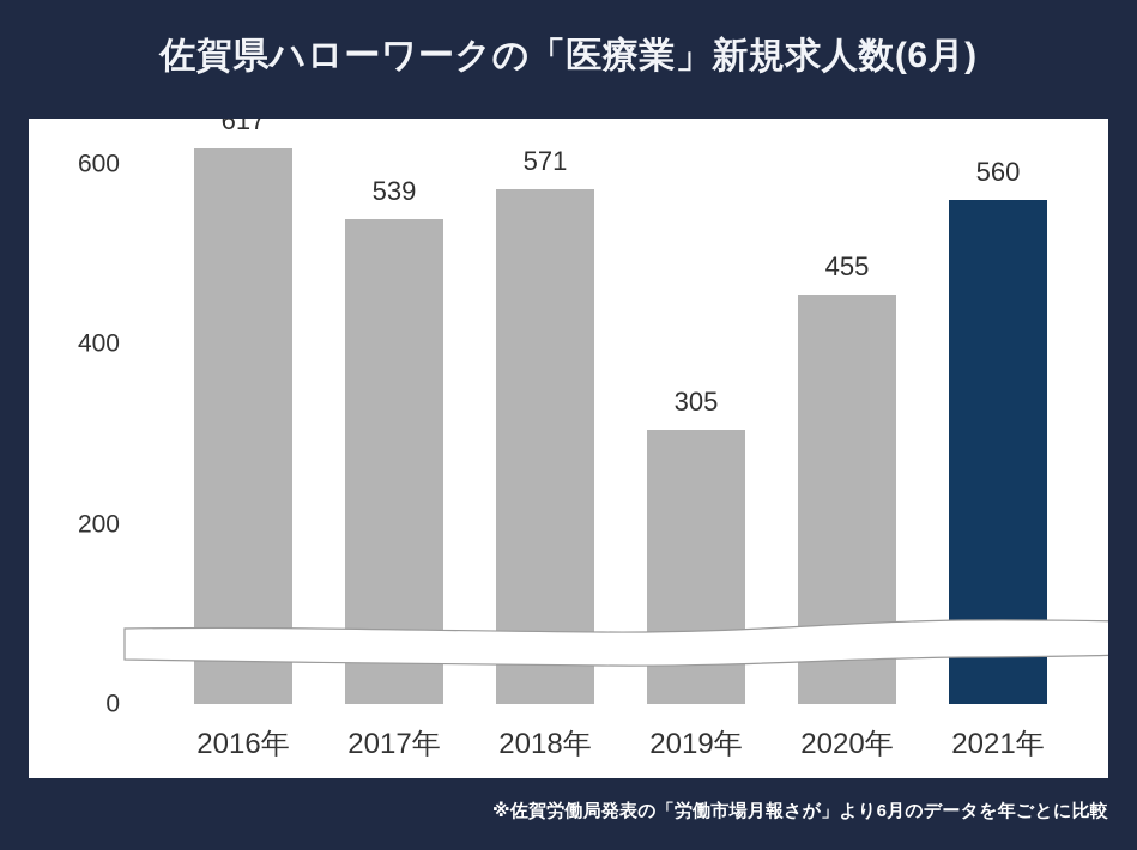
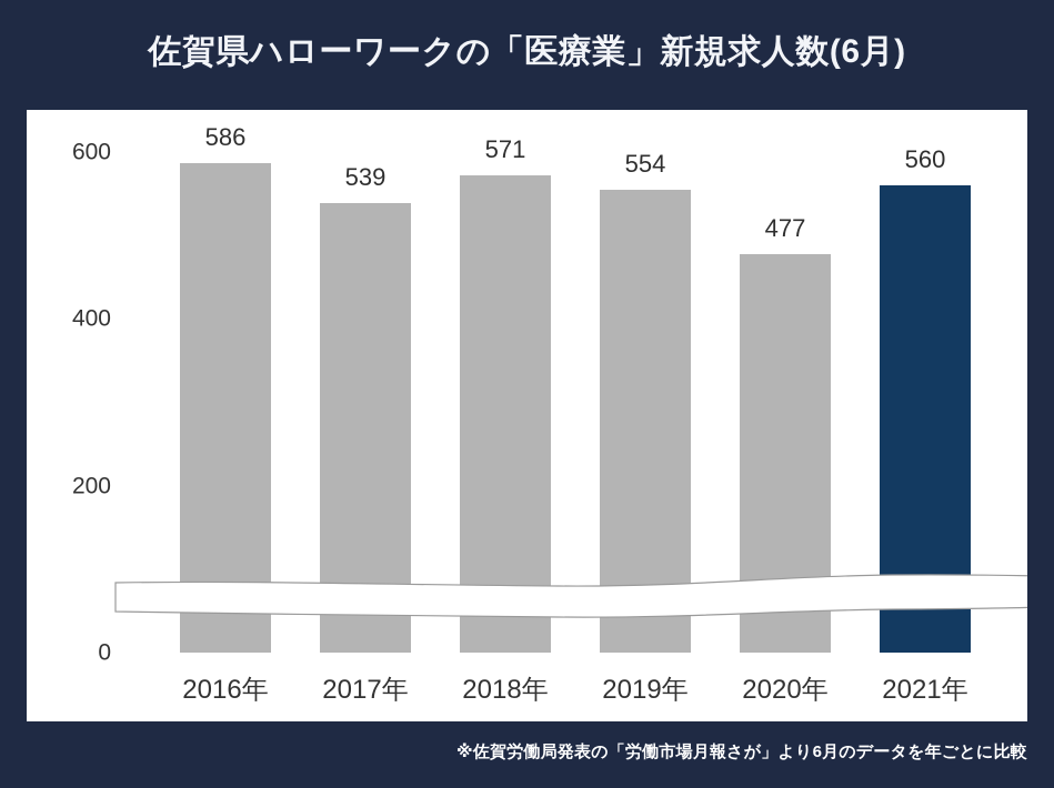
2016年: 617 -> 586
2019年: 305 -> 554
2020年: 455 -> 477
